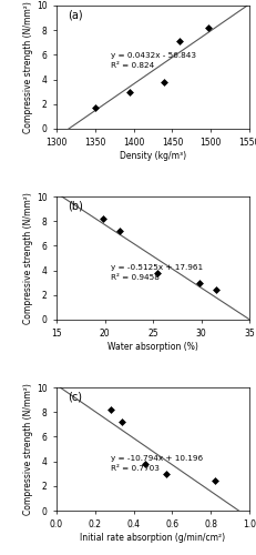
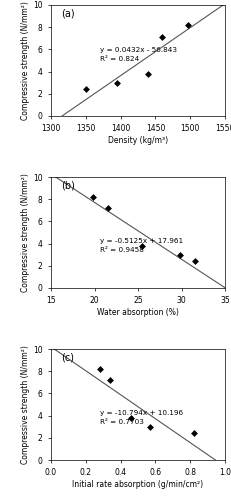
1350: 1.7 -> 2.4
